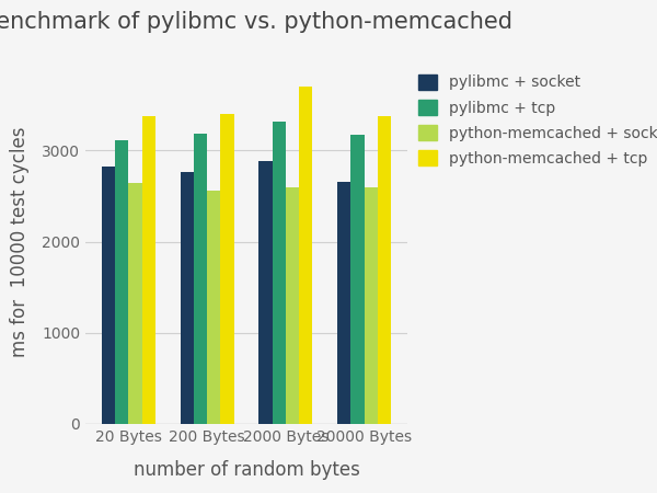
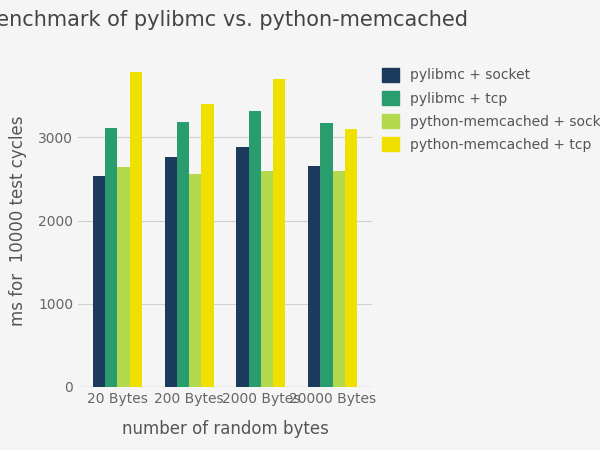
pylibmc + socket/20 Bytes: 2820 -> 2540
python-memcached + tcp/20 Bytes: 3380 -> 3780
python-memcached + tcp/20000 Bytes: 3370 -> 3100
